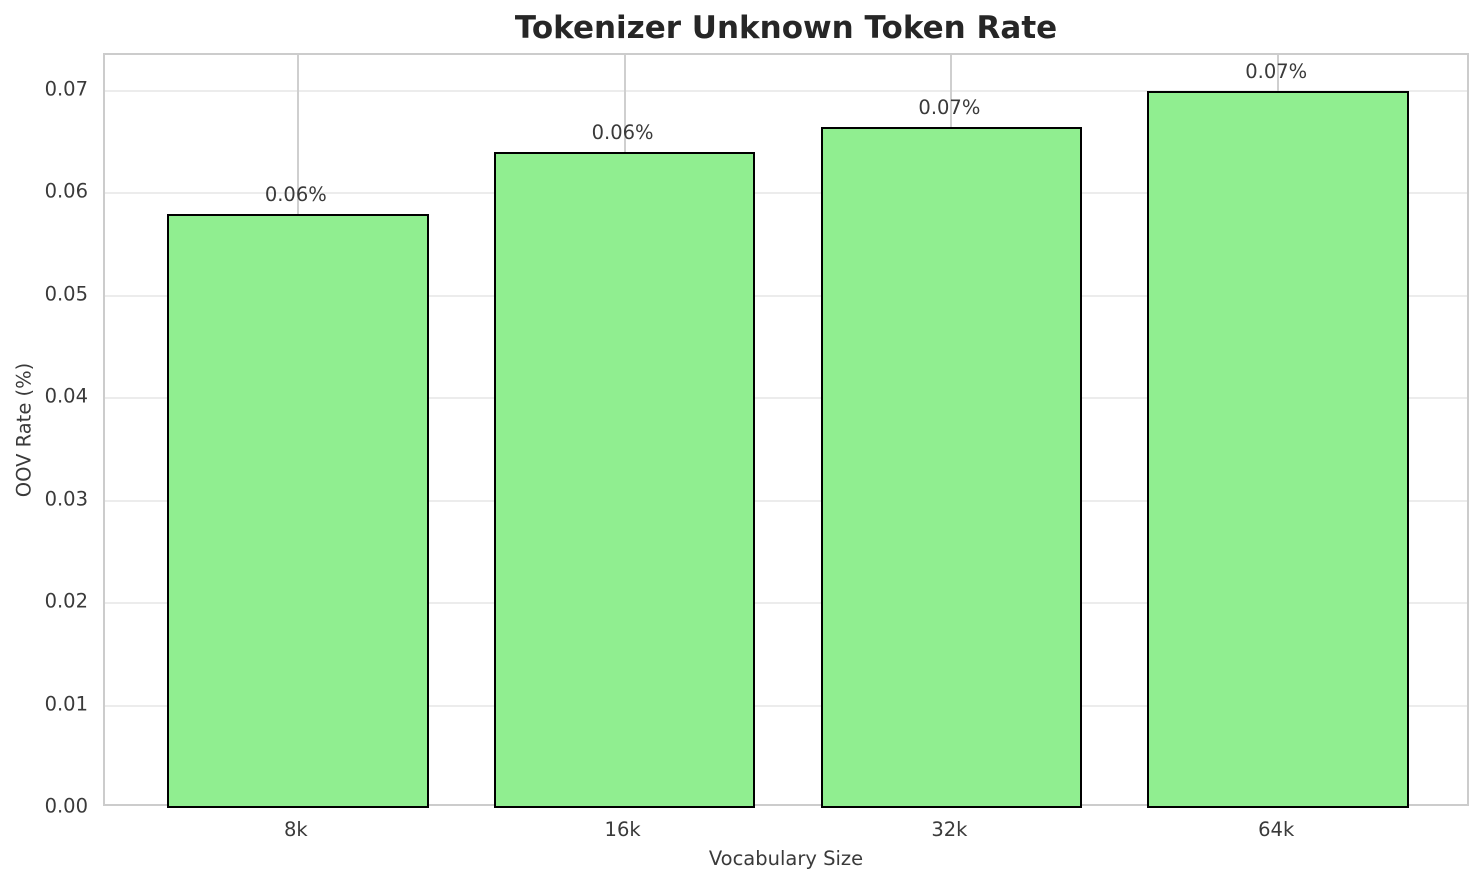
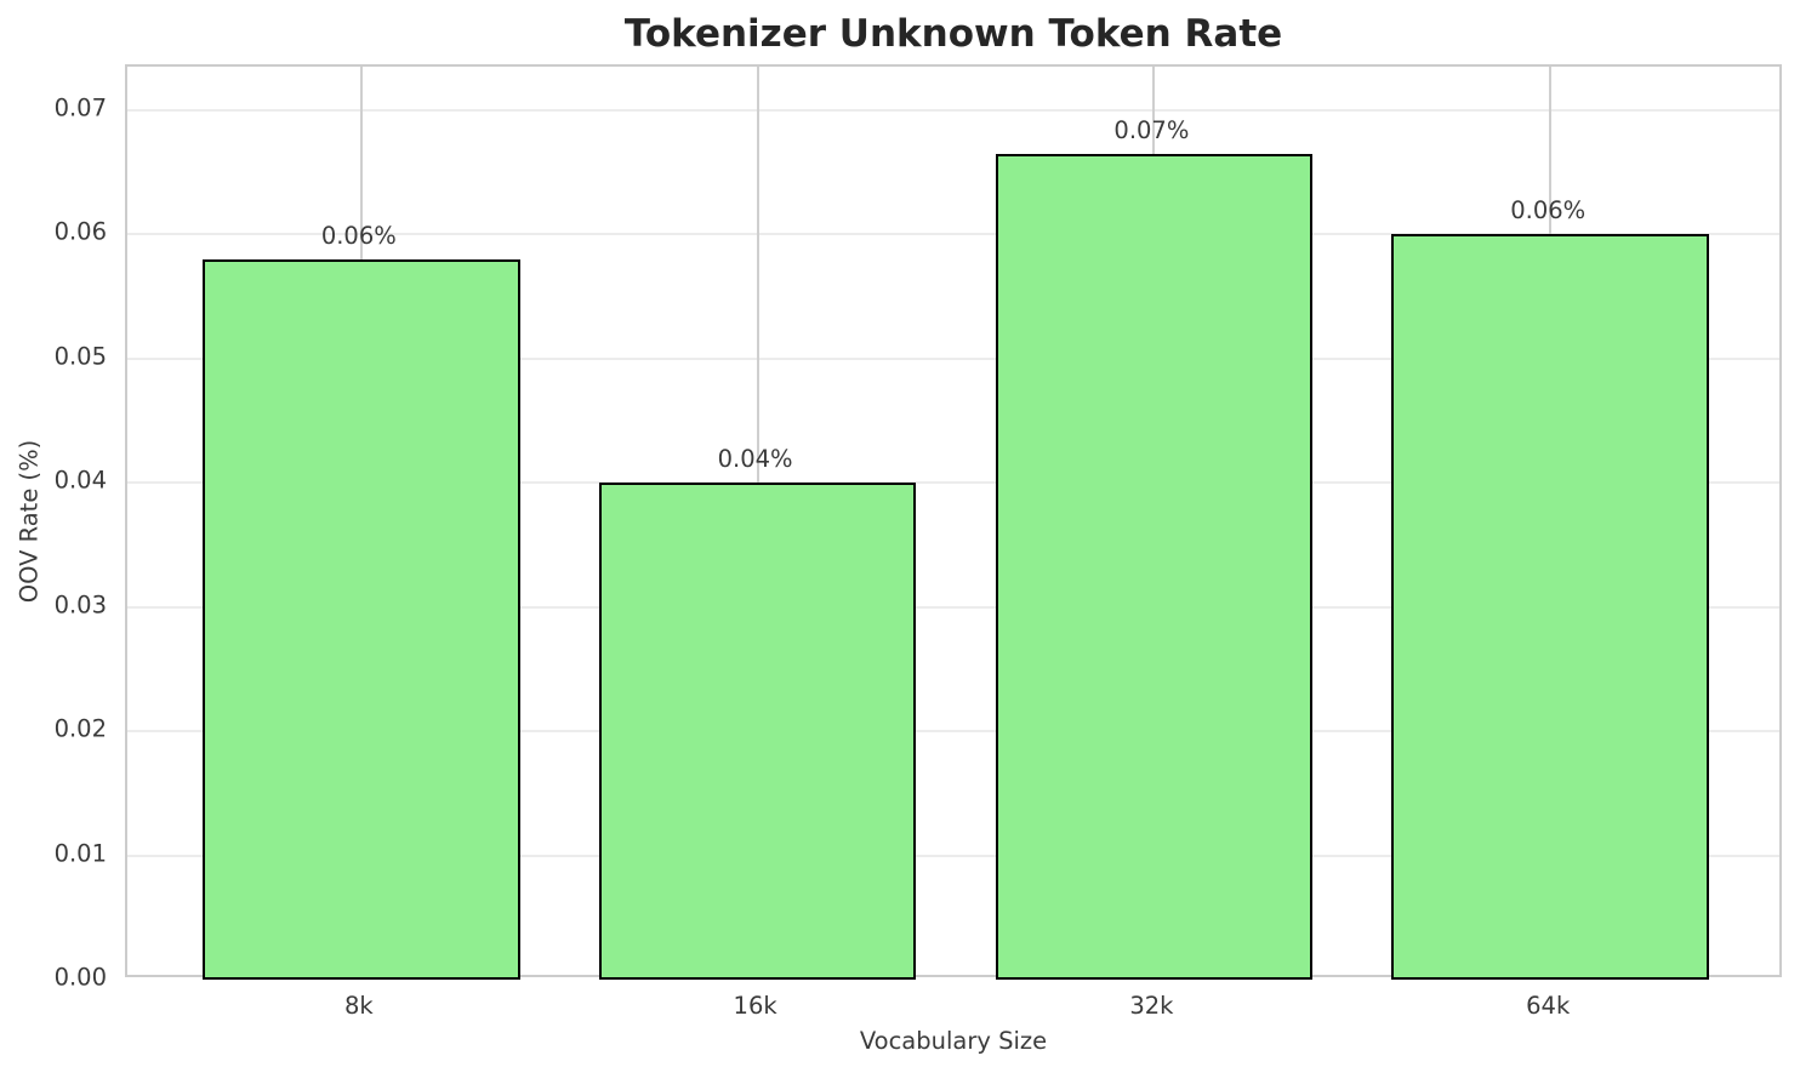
16k: 0.06% -> 0.04%
64k: 0.07% -> 0.06%
